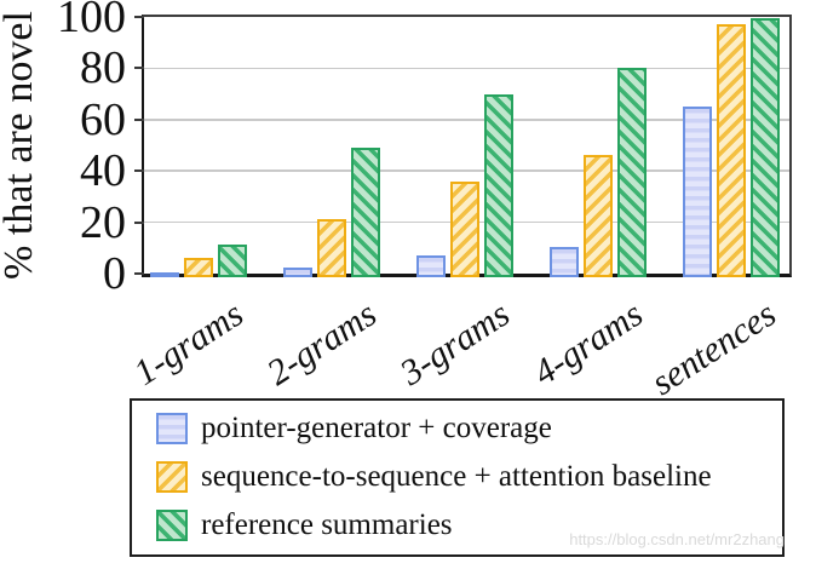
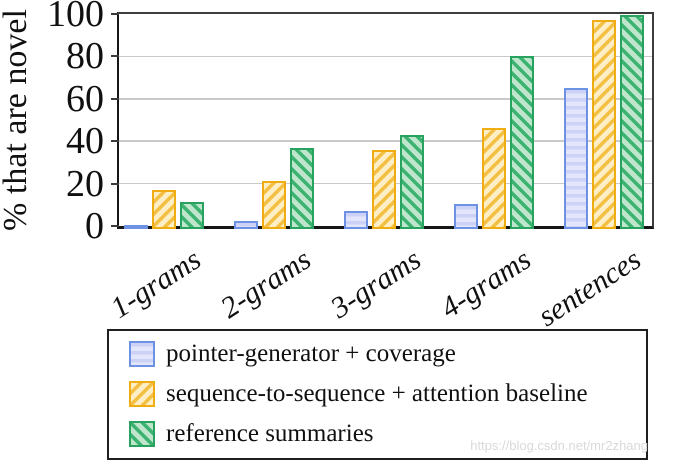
sequence-to-sequence + attention baseline/1-grams: 6 -> 17
reference summaries/2-grams: 49 -> 37
reference summaries/3-grams: 70 -> 43
